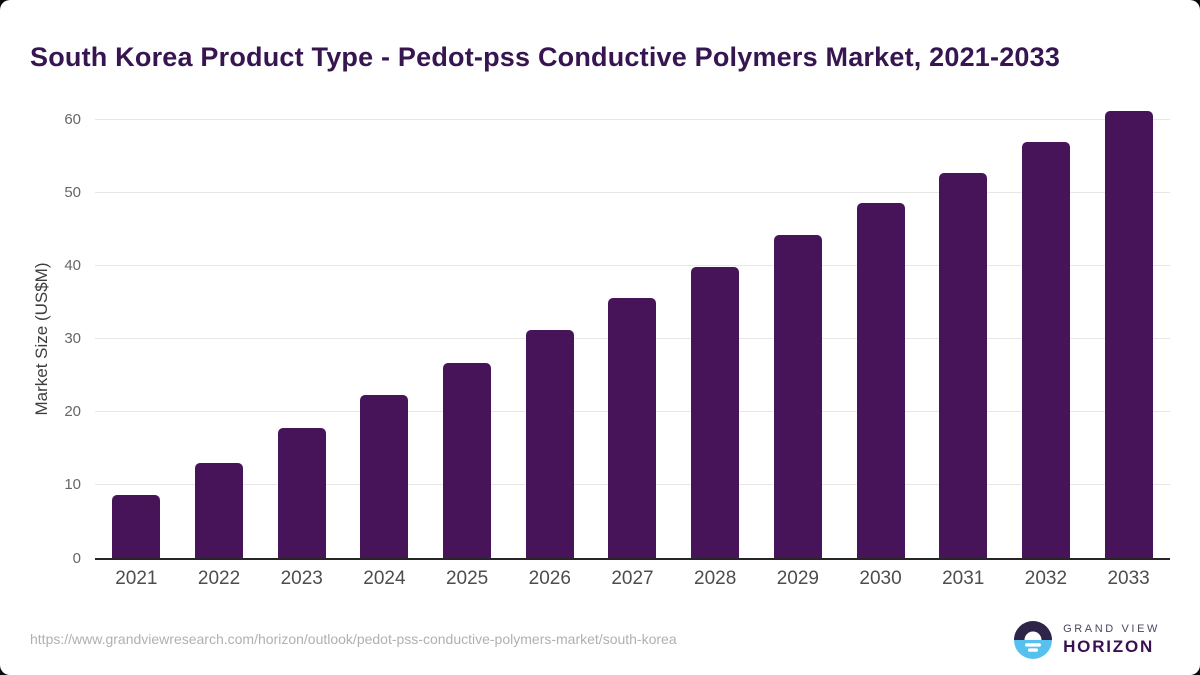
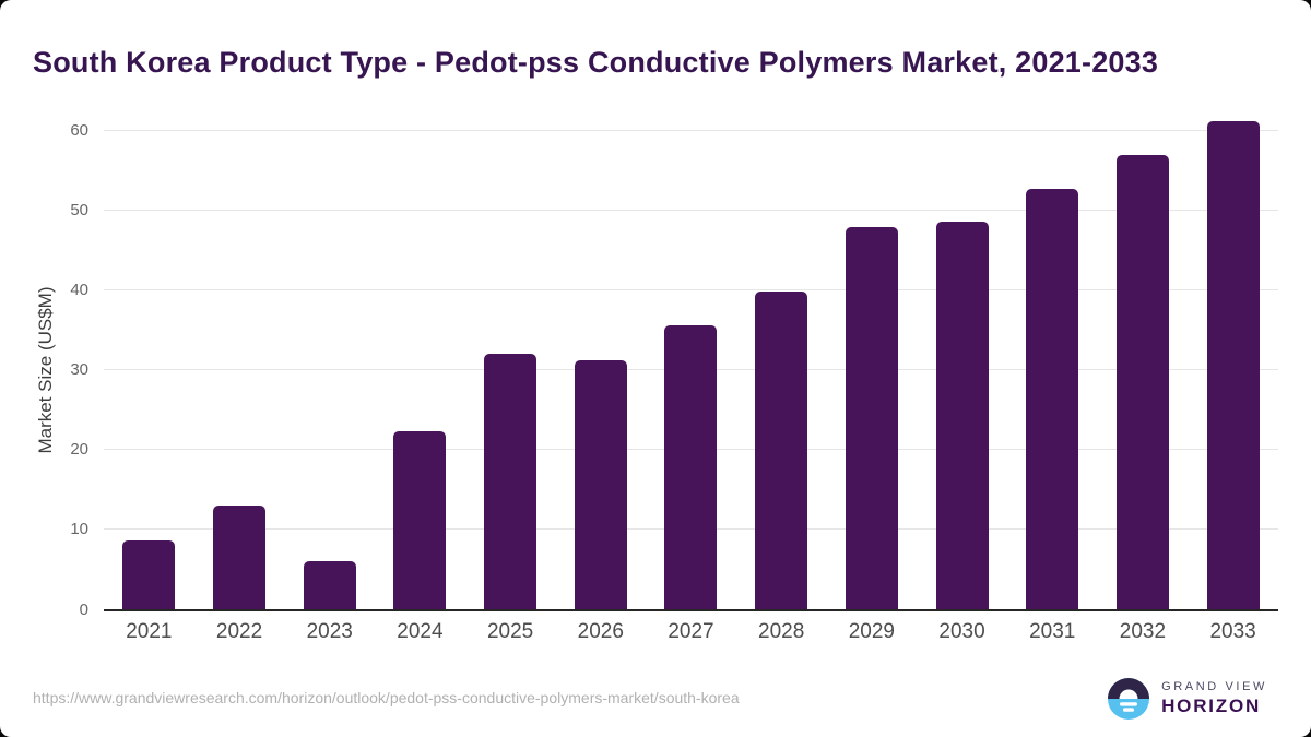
2023: 18 -> 6
2025: 27 -> 32
2029: 44 -> 48
